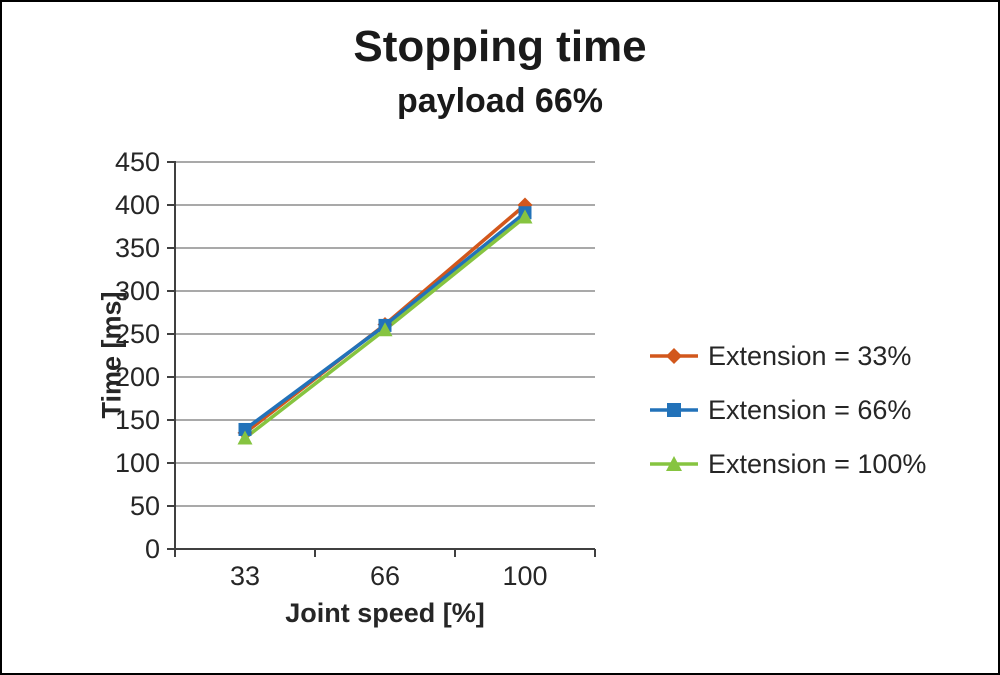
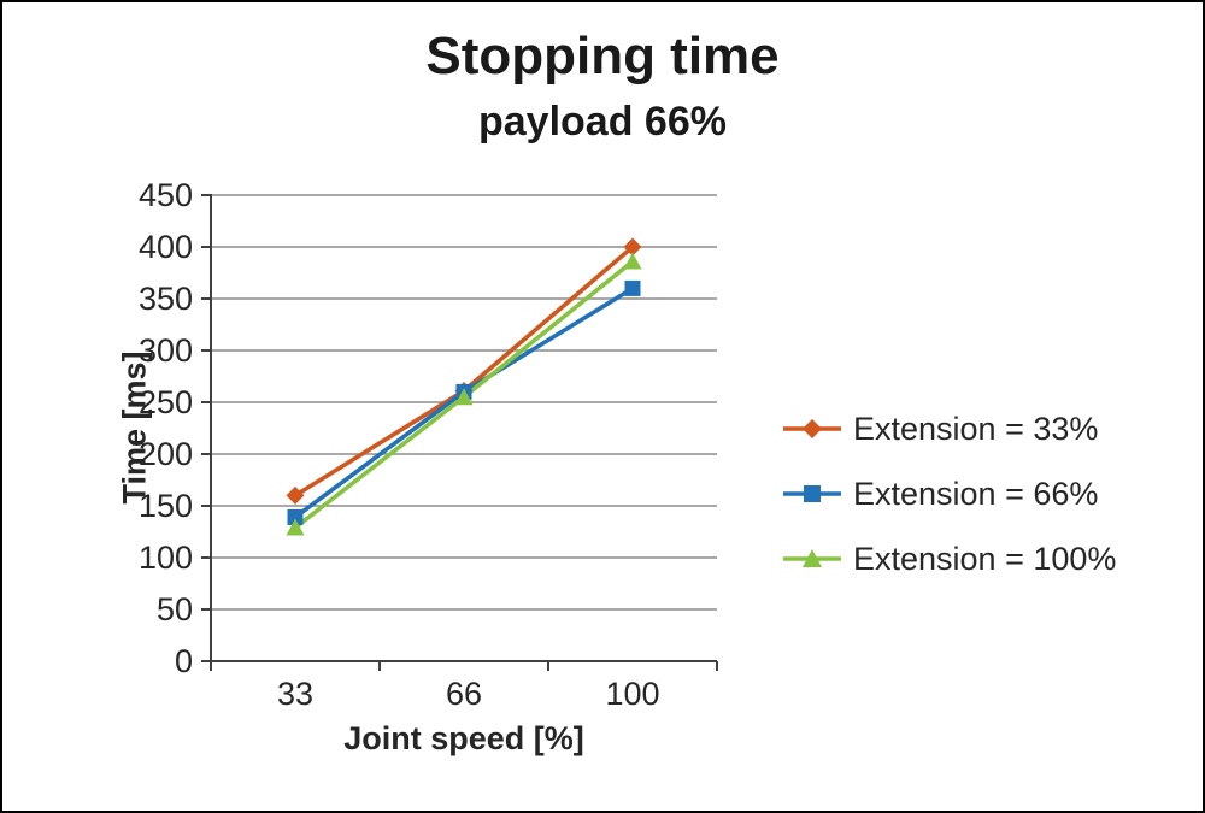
Extension = 33%/33: 140 -> 160
Extension = 66%/100: 390 -> 360
